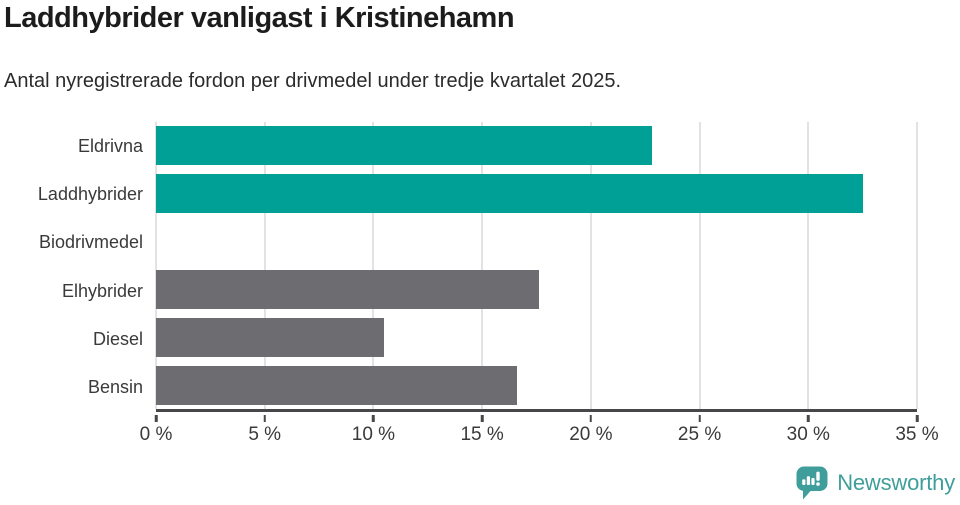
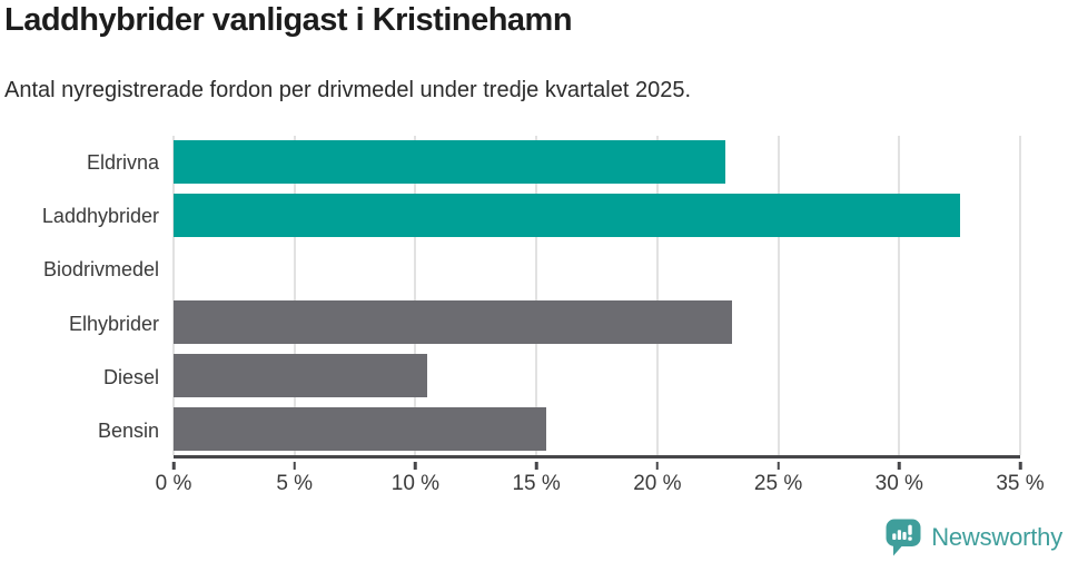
Elhybrider: 17.6% -> 23.1%
Bensin: 16.6% -> 15.4%
